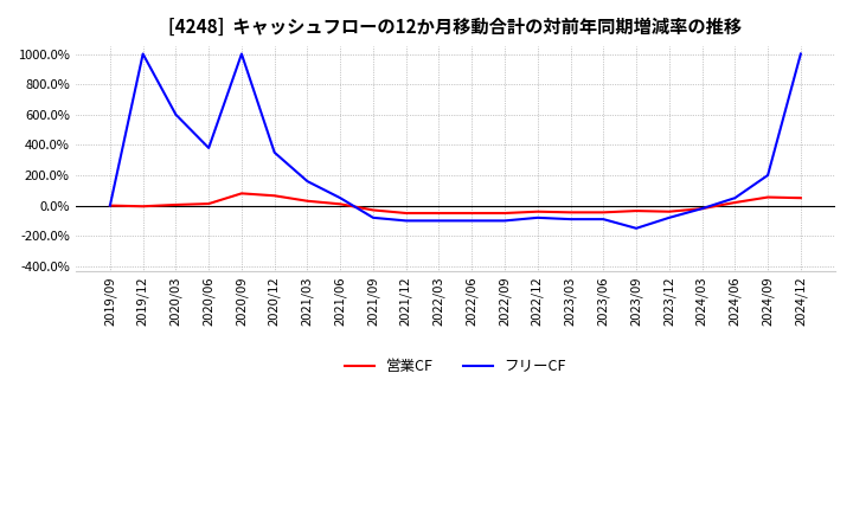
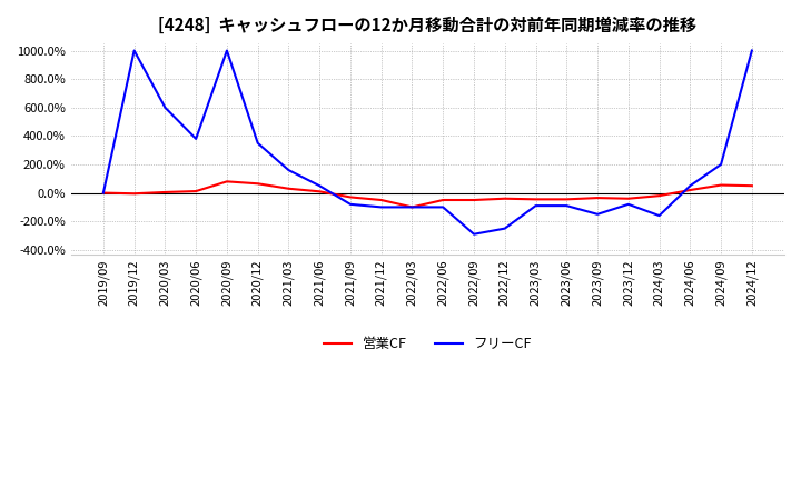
営業CF/2022/03: -50% -> -100%
フリーCF/2022/09: -100% -> -290%
フリーCF/2022/12: -80% -> -250%
フリーCF/2024/03: -20% -> -160%
